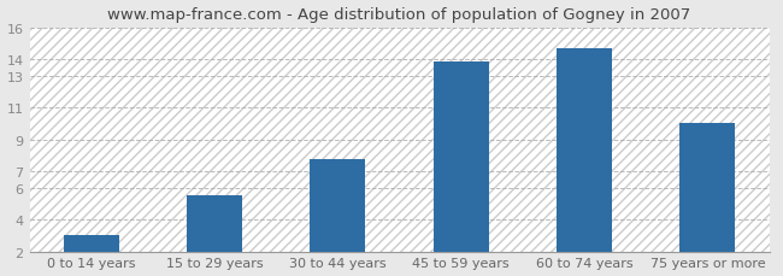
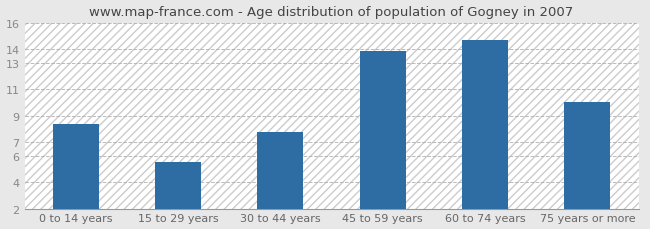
0 to 14 years: 3.0 -> 8.4
